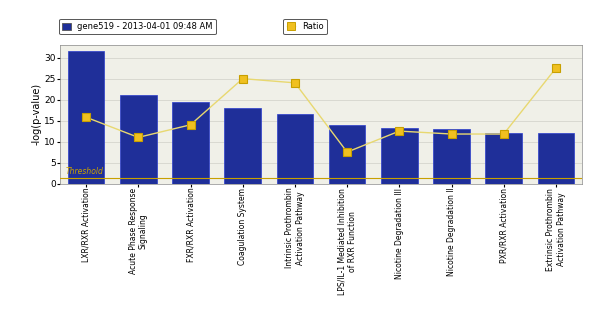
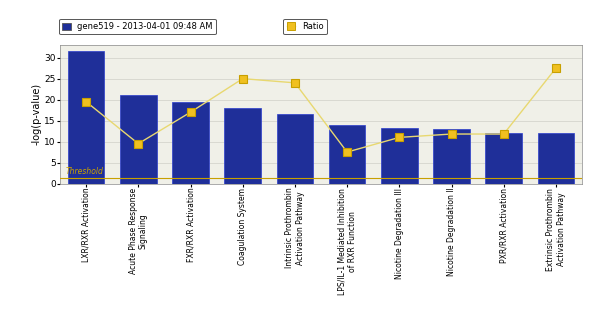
Ratio/LXR/RXR Activation: 15.8 -> 19.5
Ratio/Acute Phase Response Signaling: 11.0 -> 9.5
Ratio/FXR/RXR Activation: 14.0 -> 17.0
Ratio/Nicotine Degradation III: 12.5 -> 11.0
